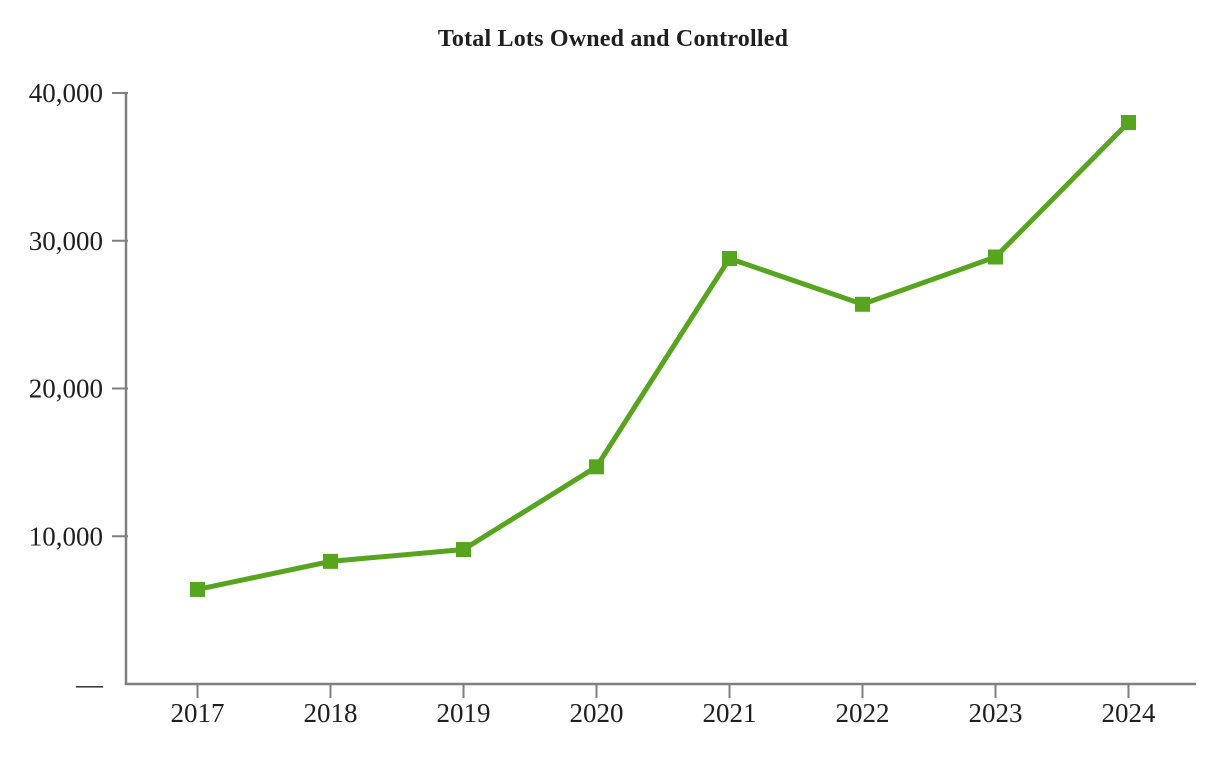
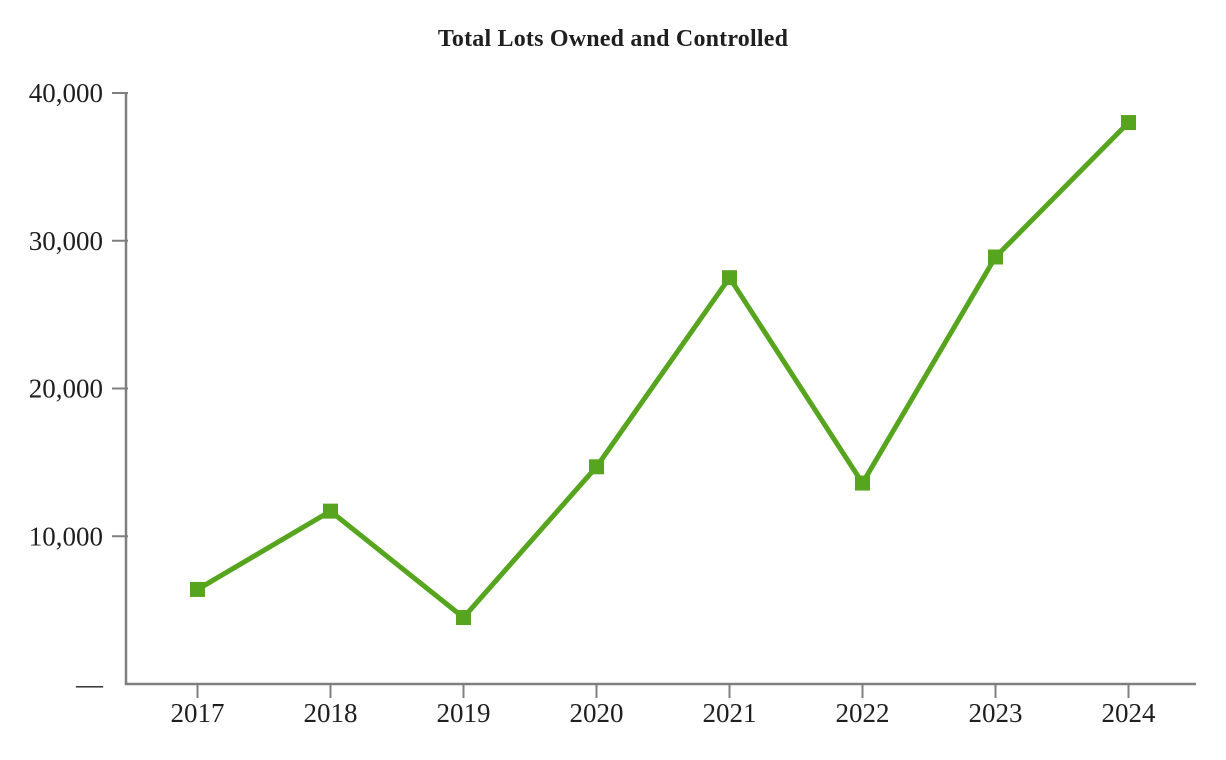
2018: 8300 -> 11700
2019: 9100 -> 4500
2021: 28800 -> 27500
2022: 25700 -> 13600
